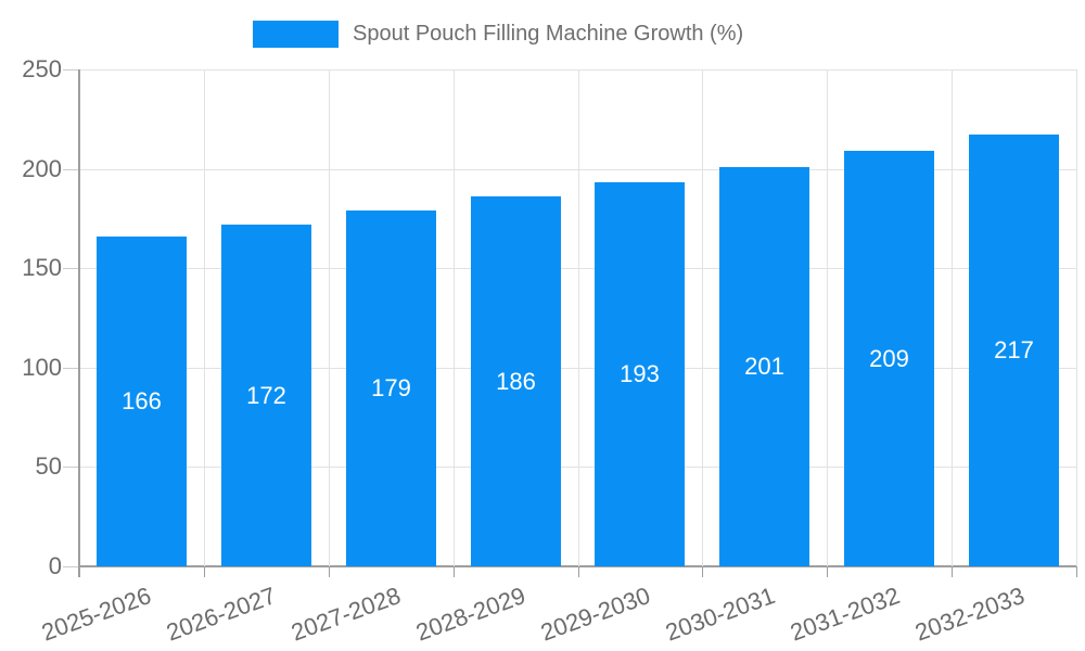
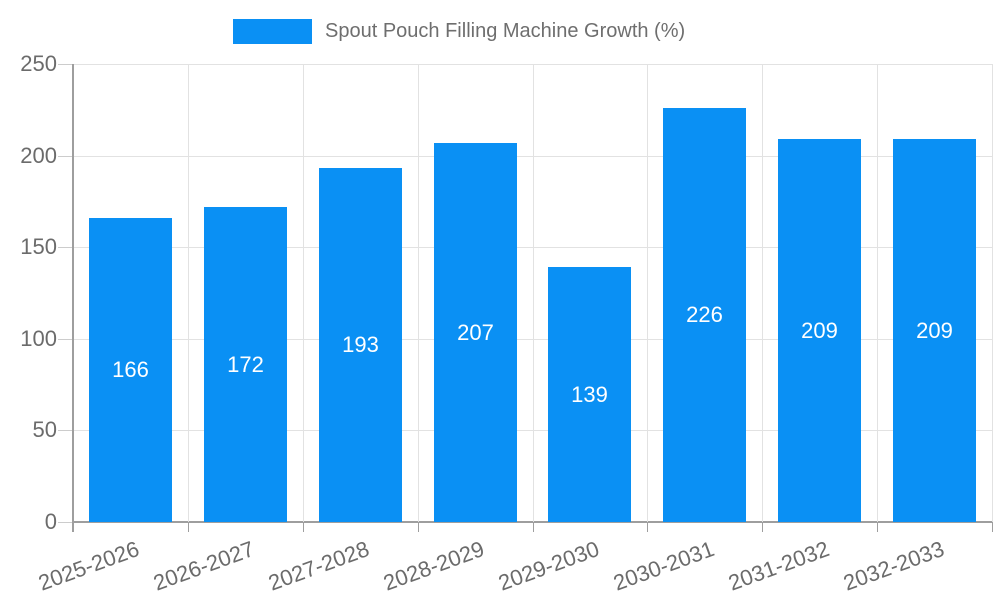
2027-2028: 179 -> 193
2028-2029: 186 -> 207
2029-2030: 193 -> 139
2030-2031: 201 -> 226
2032-2033: 217 -> 209
